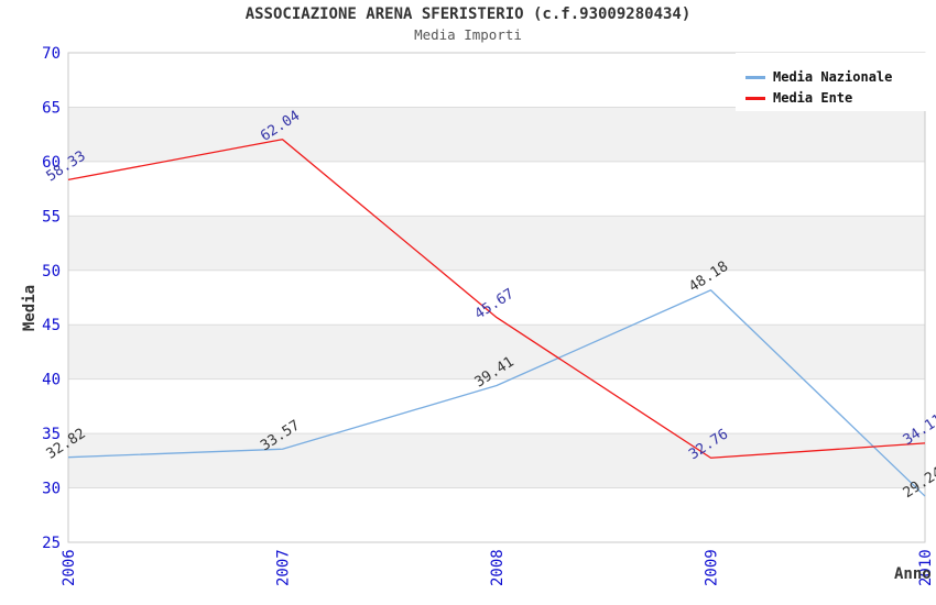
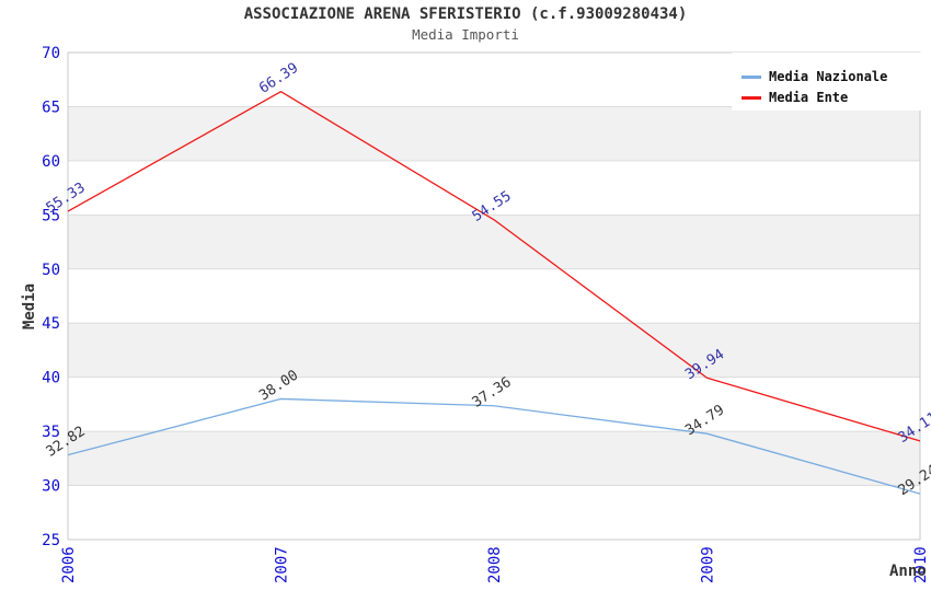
Media Ente/2006: 58.33 -> 55.33
Media Nazionale/2007: 33.57 -> 38.00
Media Ente/2007: 62.04 -> 66.39
Media Nazionale/2008: 39.41 -> 37.36
Media Ente/2008: 45.67 -> 54.55
Media Nazionale/2009: 48.18 -> 34.79
Media Ente/2009: 32.76 -> 39.94
